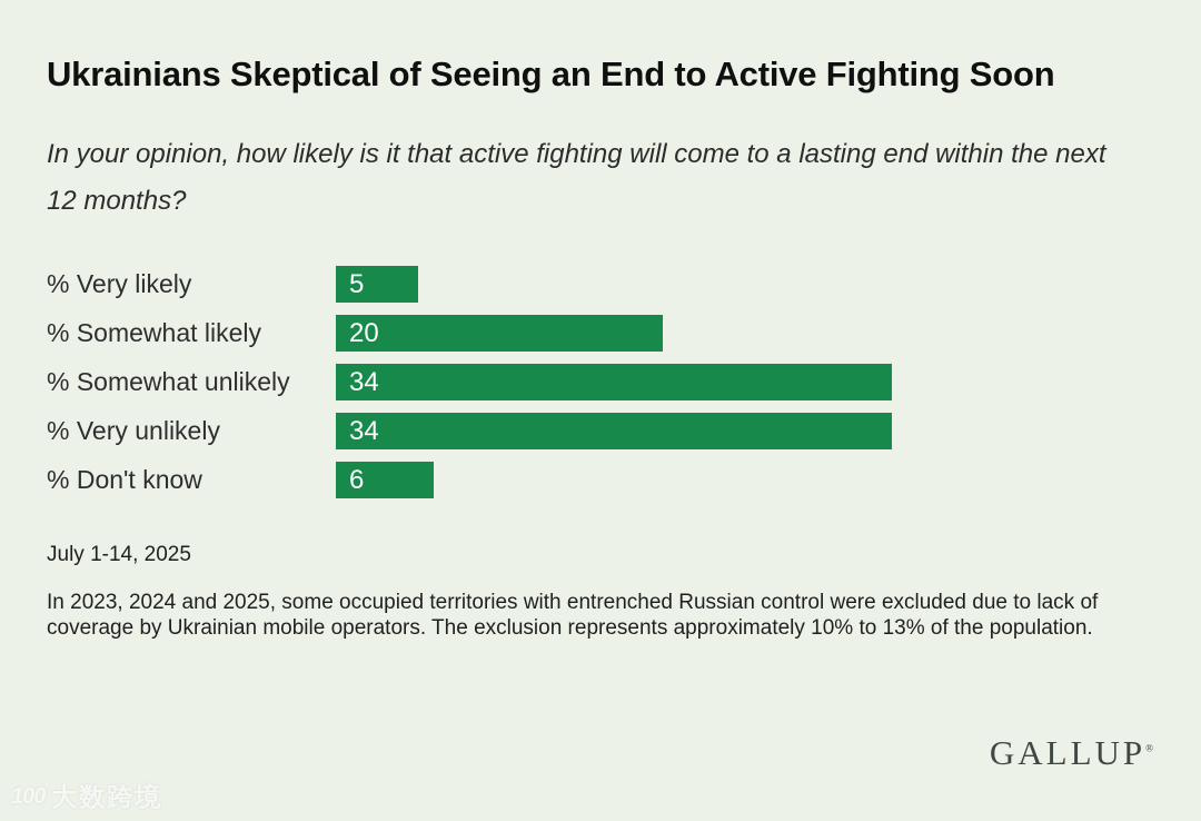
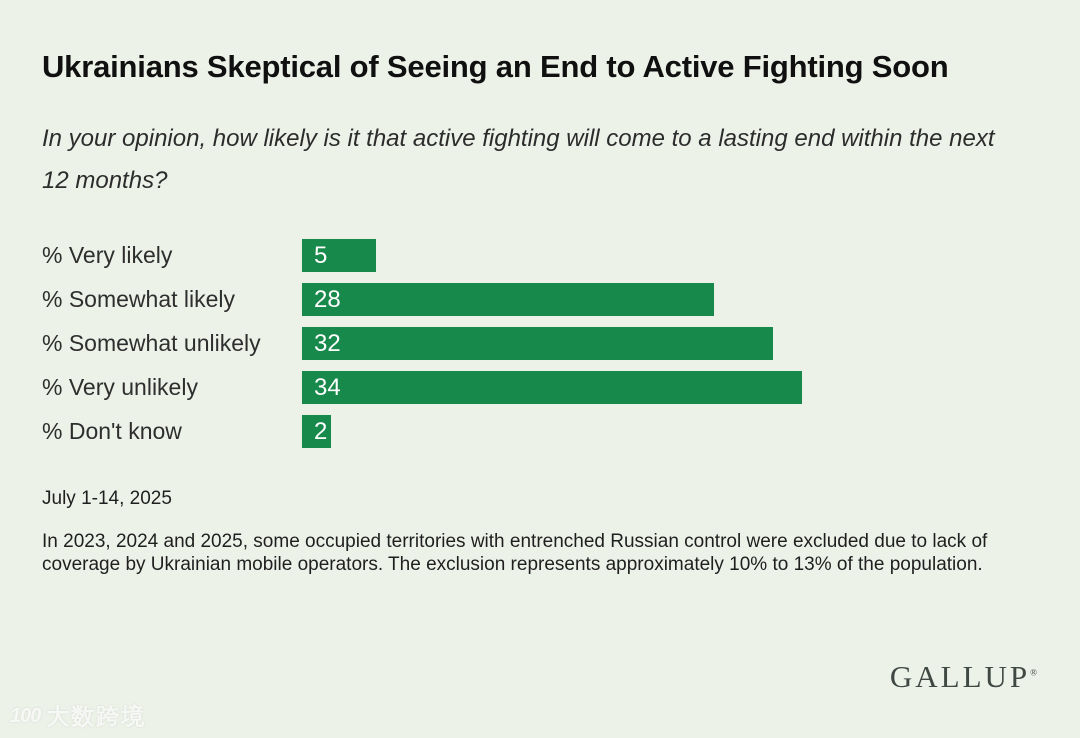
% Somewhat likely: 20 -> 28
% Somewhat unlikely: 34 -> 32
% Don't know: 6 -> 2
